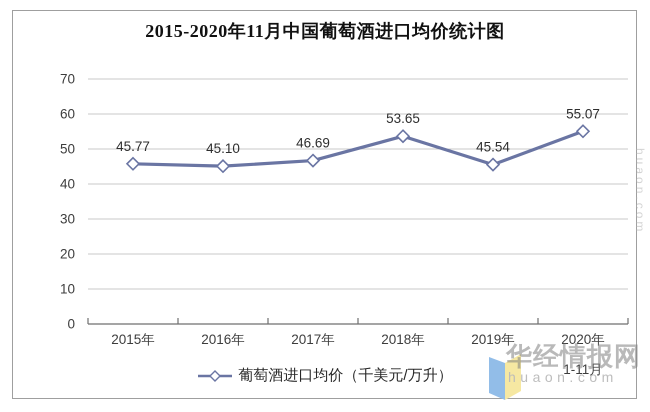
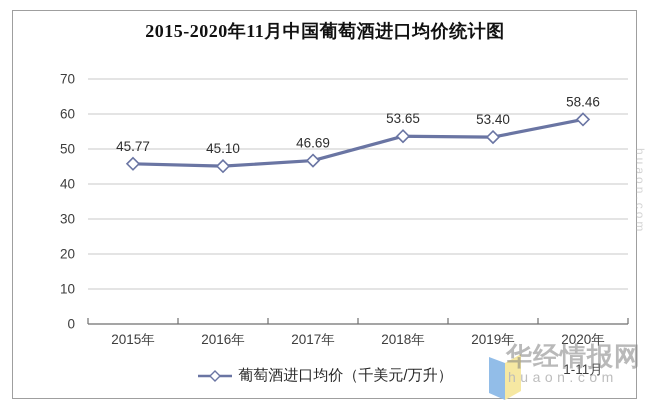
2019年: 45.54 -> 53.40
2020年: 55.07 -> 58.46
